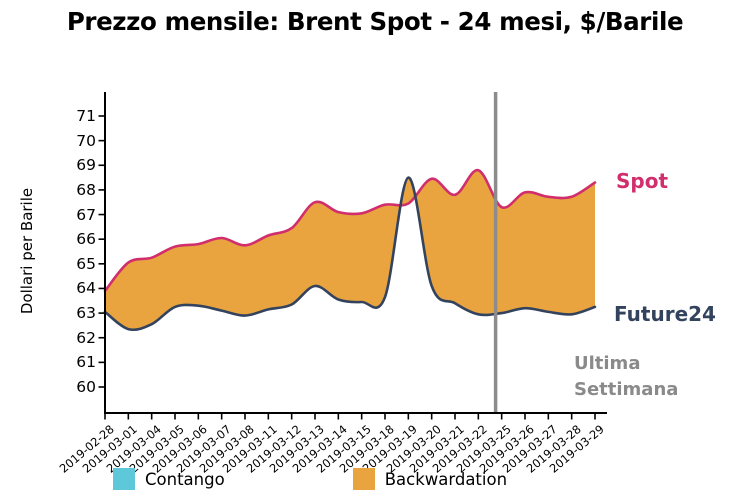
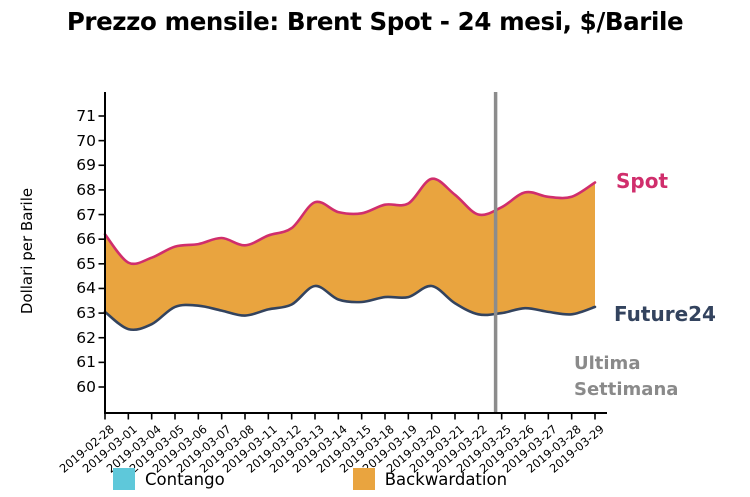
Spot/2019-02-28: 63.9 -> 66.2
Future24/2019-03-19: 68.5 -> 63.6
Spot/2019-03-22: 68.8 -> 67.0
